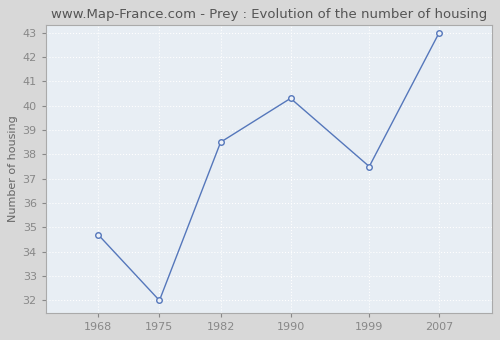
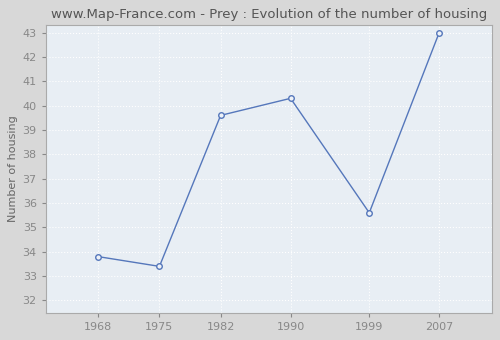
1968: 34.7 -> 33.8
1975: 32.0 -> 33.4
1982: 38.5 -> 39.6
1999: 37.5 -> 35.6
